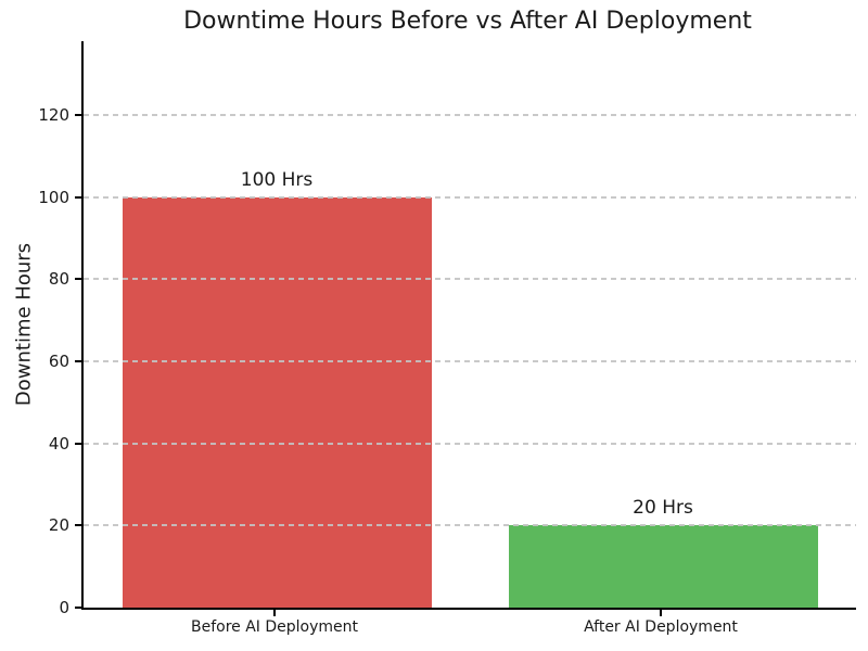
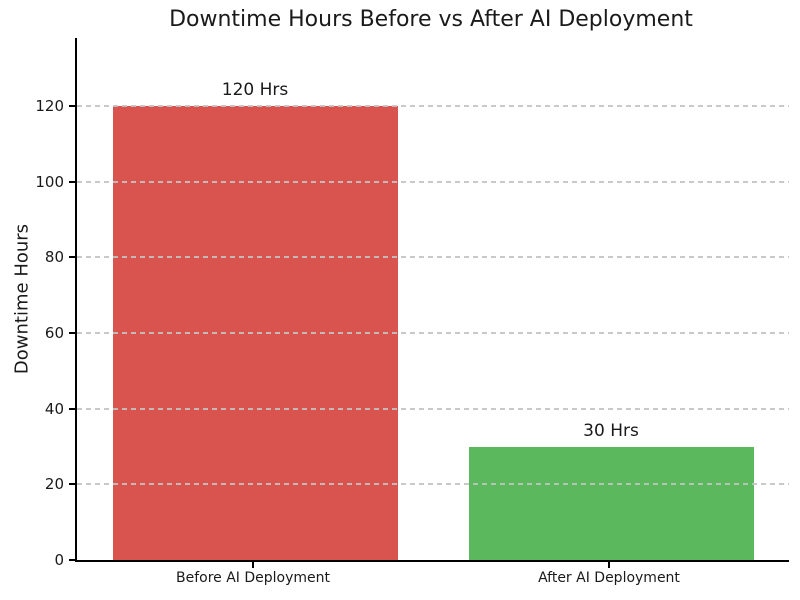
Before AI Deployment: 100 -> 120
After AI Deployment: 20 -> 30
